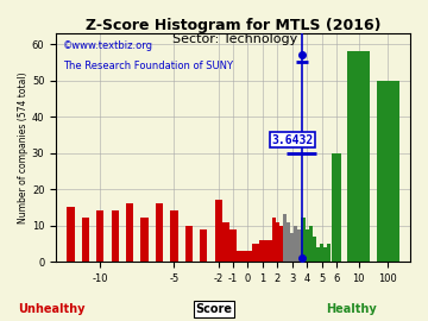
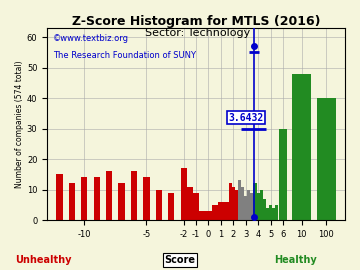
10: 58 -> 48
100: 50 -> 40
